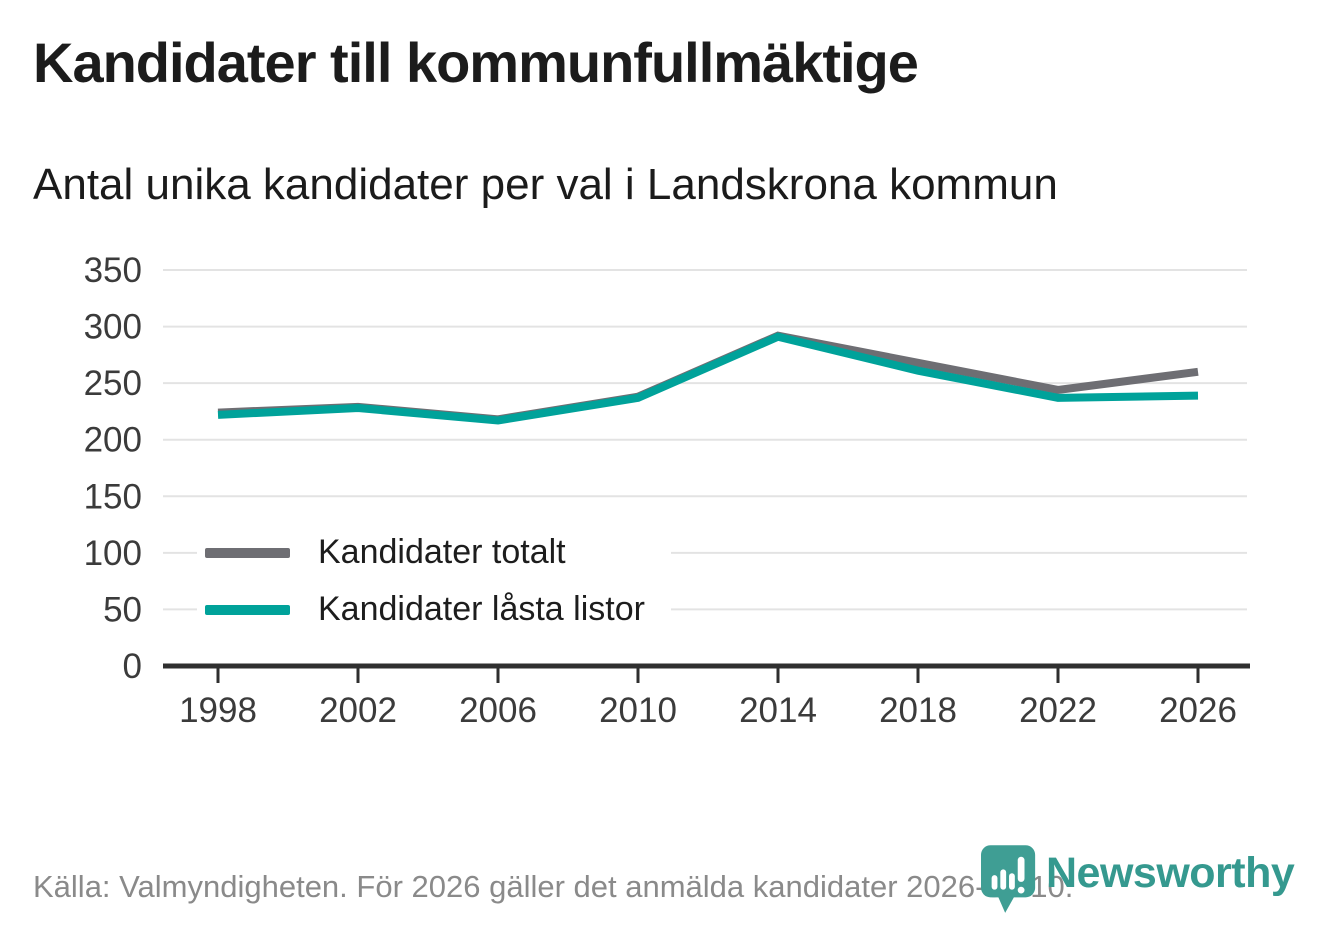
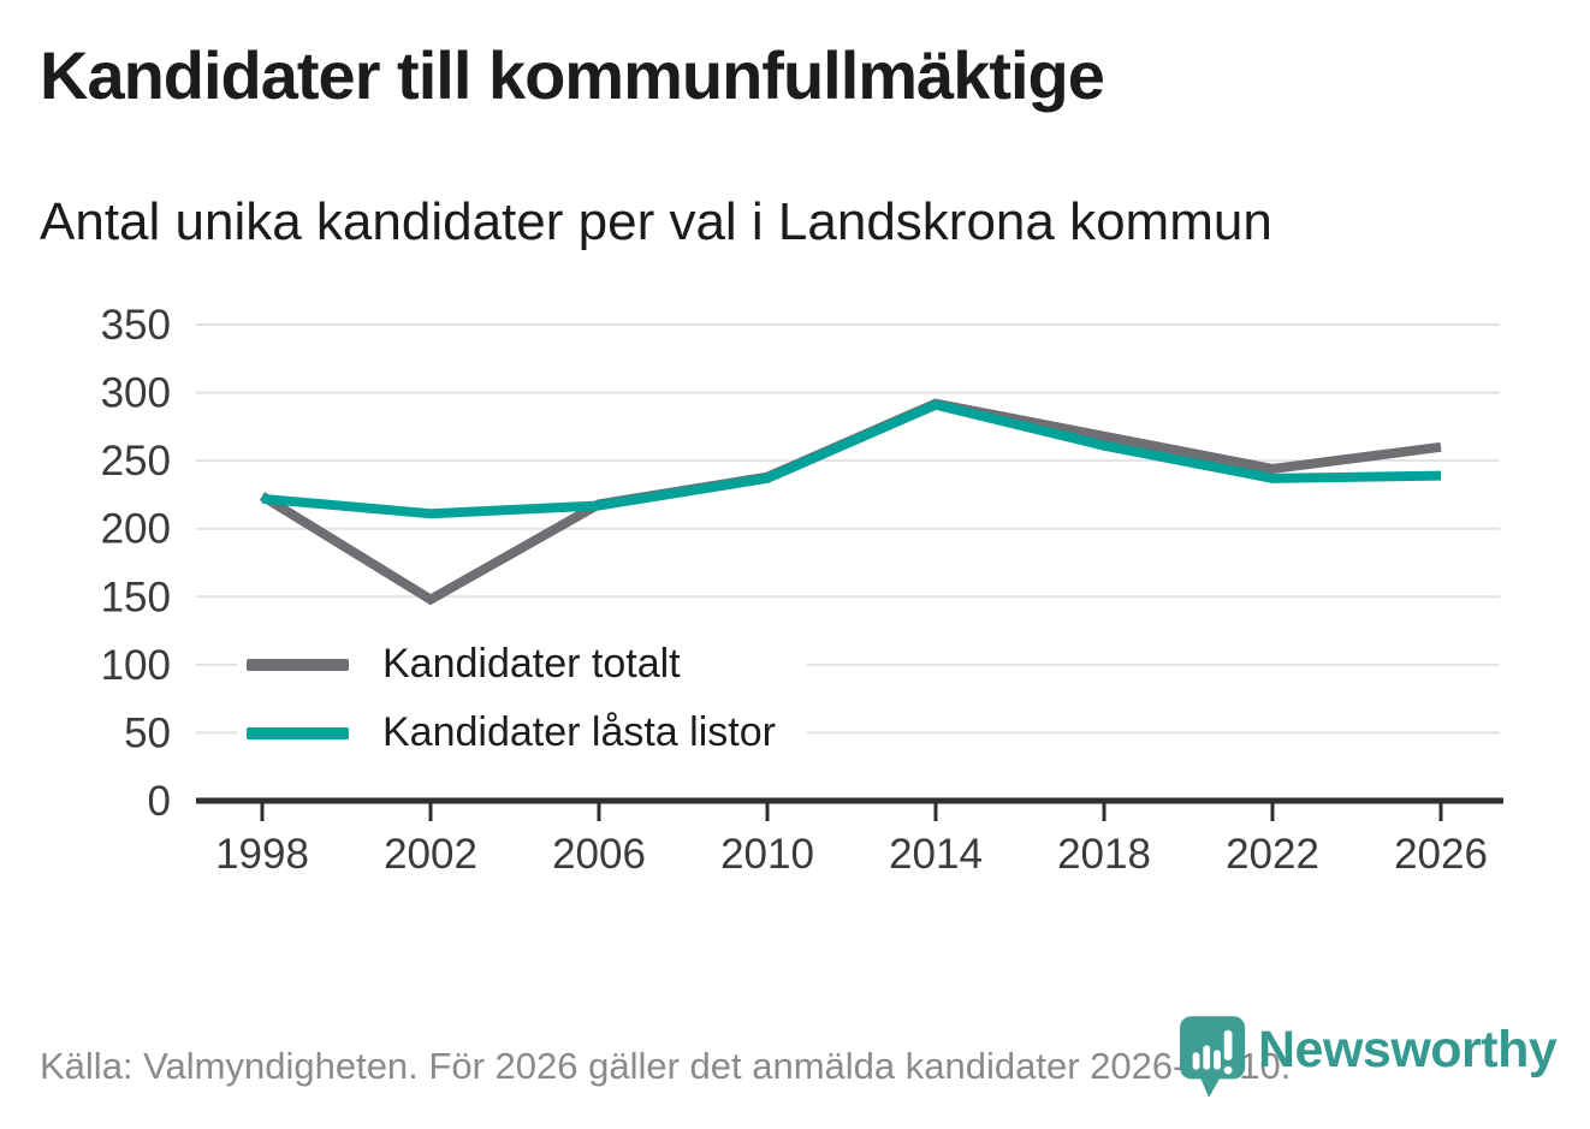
Kandidater totalt/2002: 229 -> 148
Kandidater låsta listor/2002: 228 -> 211
